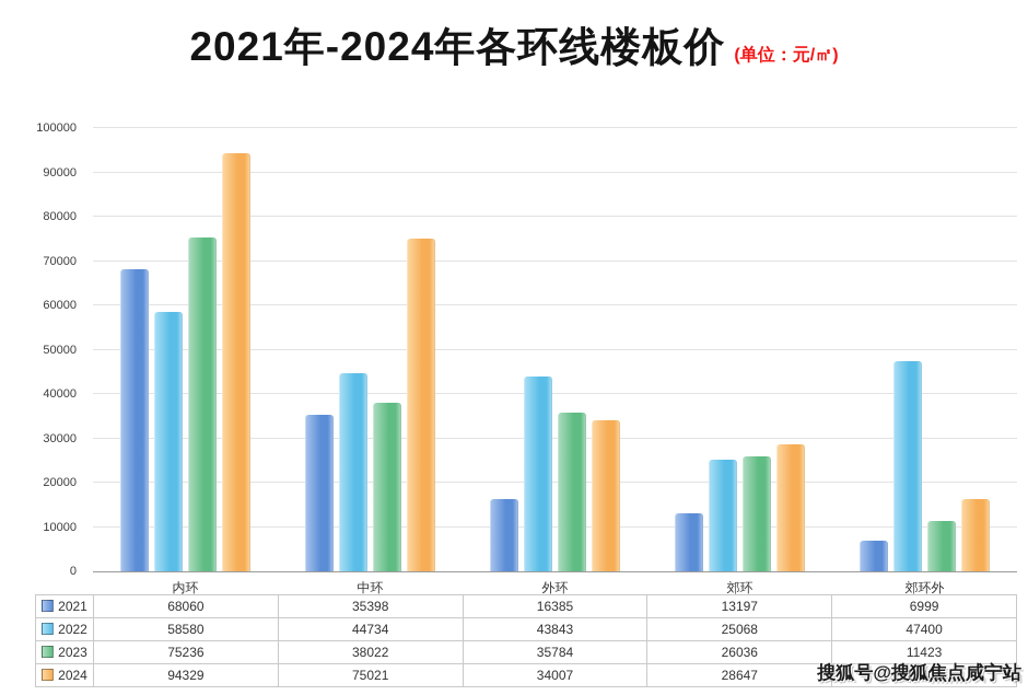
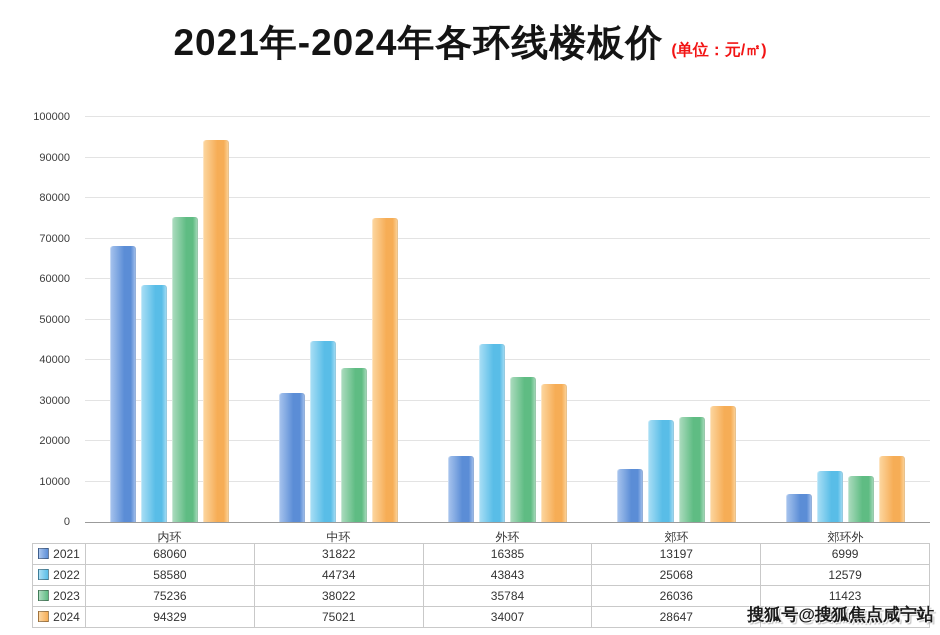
2021/中环: 35398 -> 31822
2022/郊环外: 47400 -> 12579
